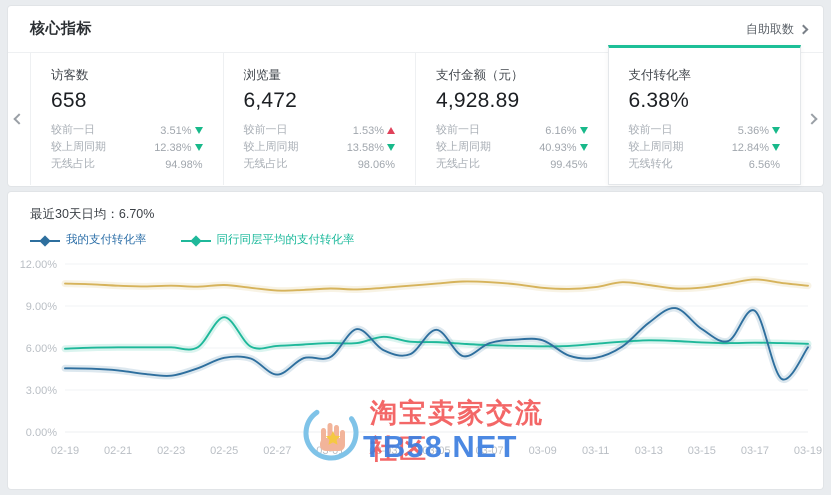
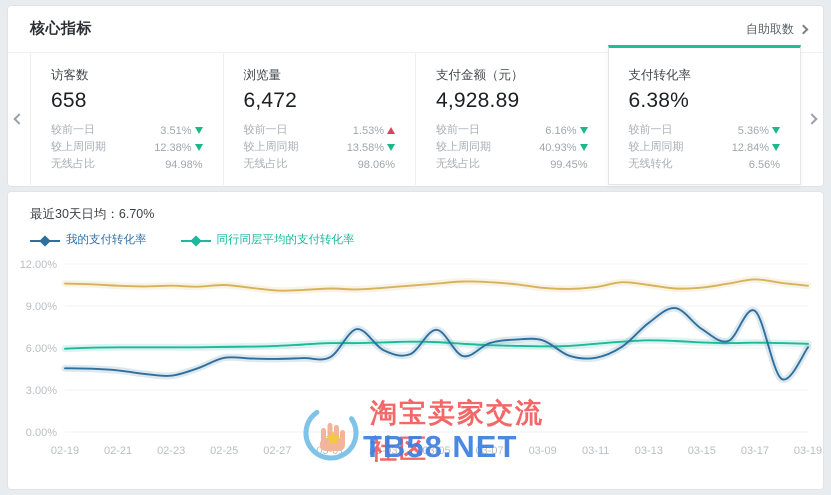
同行同层平均的支付转化率/02-25: 8.2% -> 6.1%
我的支付转化率/02-27: 4.1% -> 5.2%
同行同层平均的支付转化率/03-03: 6.8% -> 6.4%
